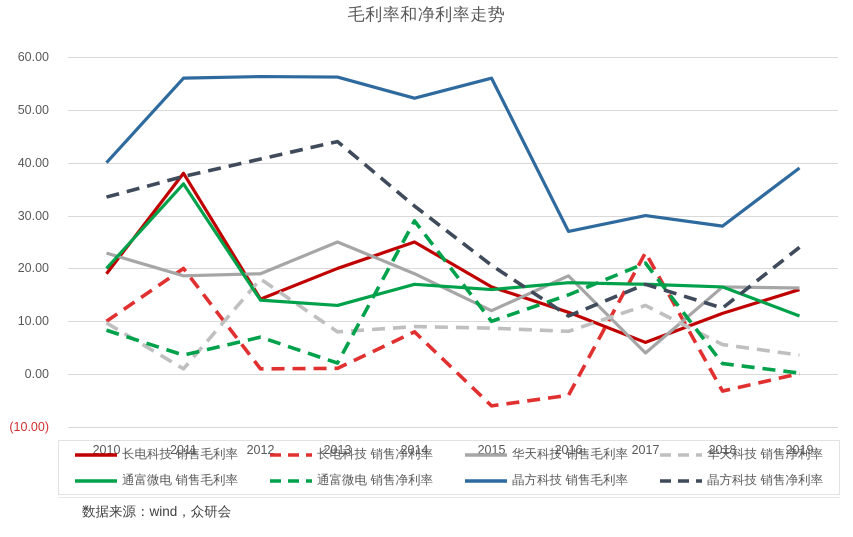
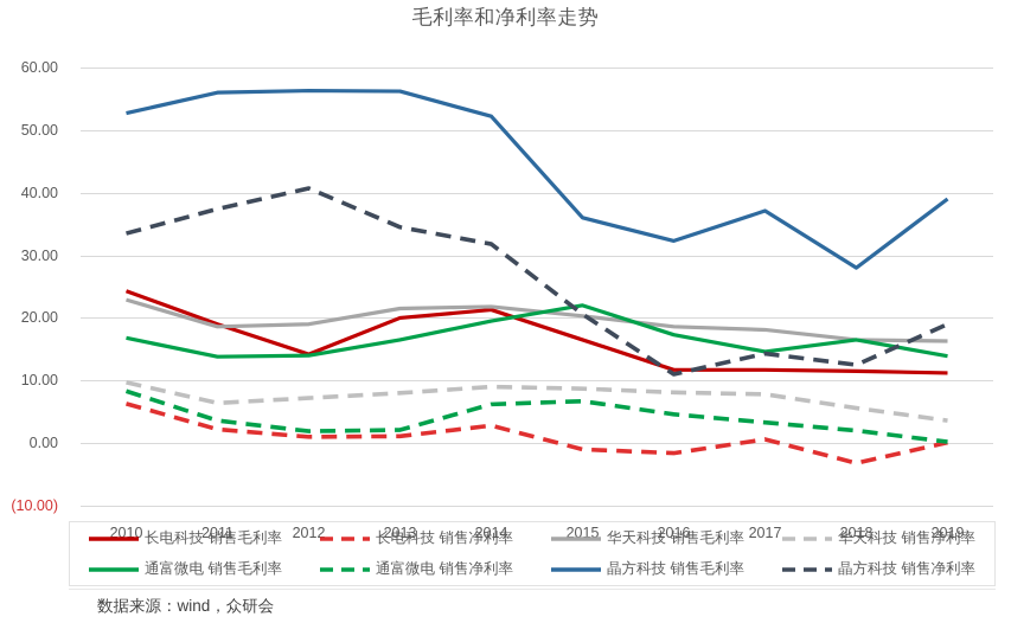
长电科技 销售毛利率/2010: 19 -> 24
长电科技 销售净利率/2010: 10 -> 6
通富微电 销售毛利率/2010: 20 -> 17
晶方科技 销售毛利率/2010: 40 -> 53
长电科技 销售毛利率/2011: 38 -> 19
长电科技 销售净利率/2011: 20 -> 2
华天科技 销售净利率/2011: 1 -> 6
通富微电 销售毛利率/2011: 36 -> 14
华天科技 销售净利率/2012: 18 -> 7
通富微电 销售净利率/2012: 7 -> 2
华天科技 销售毛利率/2013: 25 -> 22
通富微电 销售毛利率/2013: 13 -> 16
晶方科技 销售净利率/2013: 44 -> 34
长电科技 销售毛利率/2014: 25 -> 21
长电科技 销售净利率/2014: 8 -> 3
华天科技 销售毛利率/2014: 19 -> 22
通富微电 销售毛利率/2014: 17 -> 20
通富微电 销售净利率/2014: 29 -> 6
长电科技 销售净利率/2015: -6 -> -1
华天科技 销售毛利率/2015: 12 -> 20
通富微电 销售毛利率/2015: 16 -> 22
通富微电 销售净利率/2015: 10 -> 7
晶方科技 销售毛利率/2015: 56 -> 36
长电科技 销售净利率/2016: -4 -> -2
通富微电 销售净利率/2016: 15 -> 5
晶方科技 销售毛利率/2016: 27 -> 32
长电科技 销售毛利率/2017: 6 -> 12
长电科技 销售净利率/2017: 23 -> 1
华天科技 销售毛利率/2017: 4 -> 18
华天科技 销售净利率/2017: 13 -> 8
通富微电 销售毛利率/2017: 17 -> 15
通富微电 销售净利率/2017: 21 -> 3
晶方科技 销售毛利率/2017: 30 -> 37
晶方科技 销售净利率/2017: 17 -> 14
长电科技 销售毛利率/2019: 16 -> 11
通富微电 销售毛利率/2019: 11 -> 14
晶方科技 销售净利率/2019: 24 -> 19
